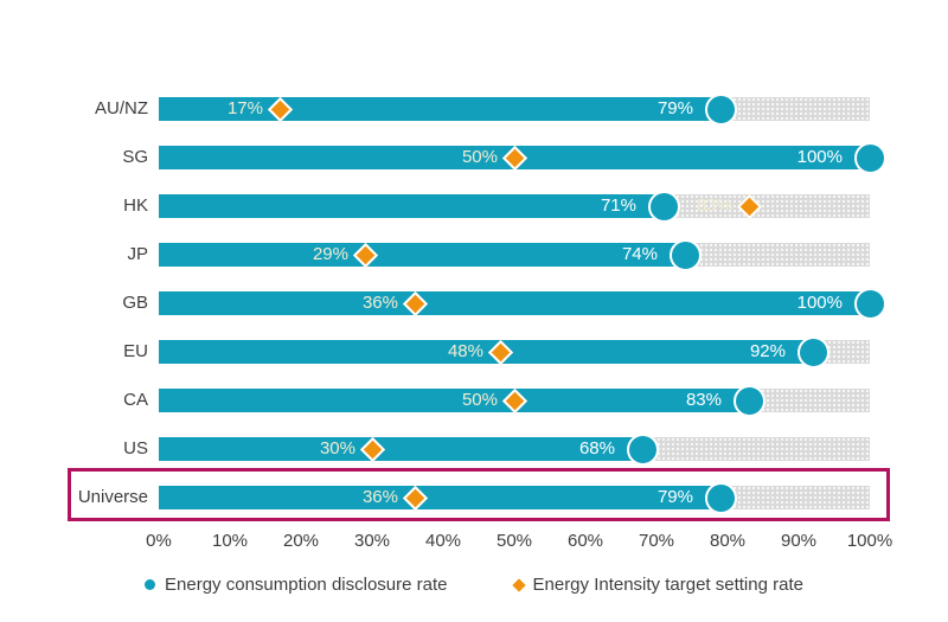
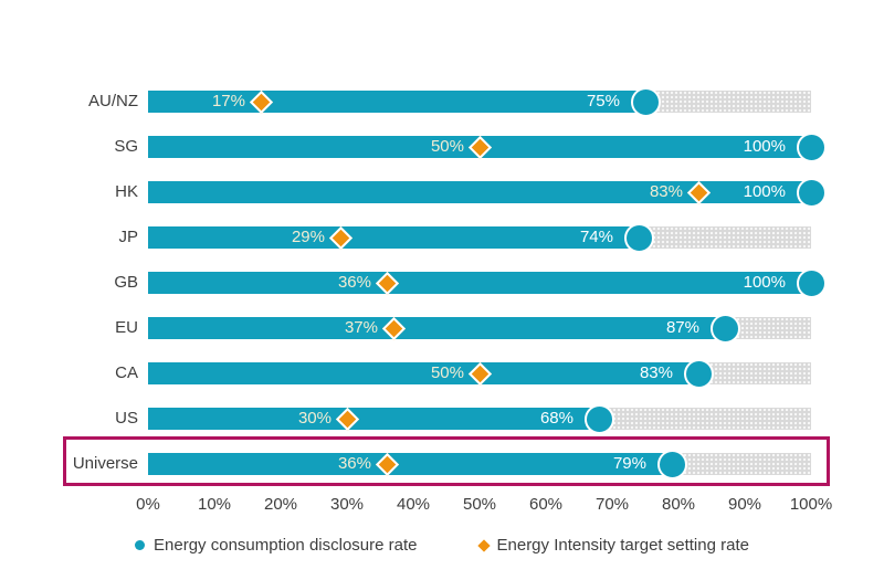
Energy consumption disclosure rate/AU/NZ: 79% -> 75%
Energy consumption disclosure rate/HK: 71% -> 100%
Energy consumption disclosure rate/EU: 92% -> 87%
Energy Intensity target setting rate/EU: 48% -> 37%
